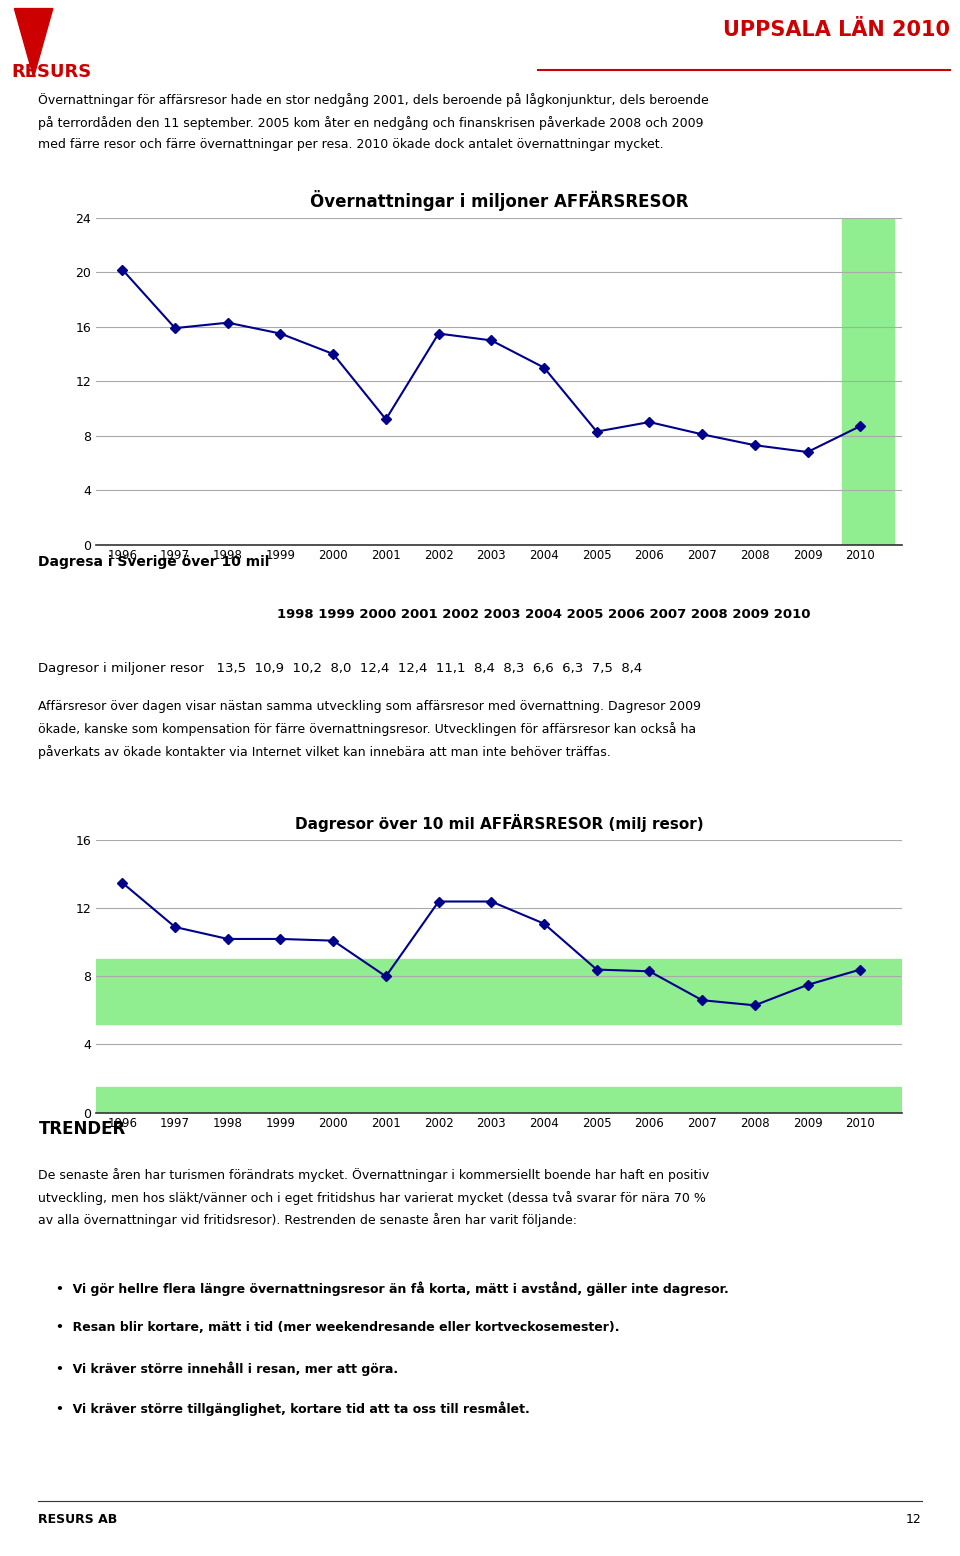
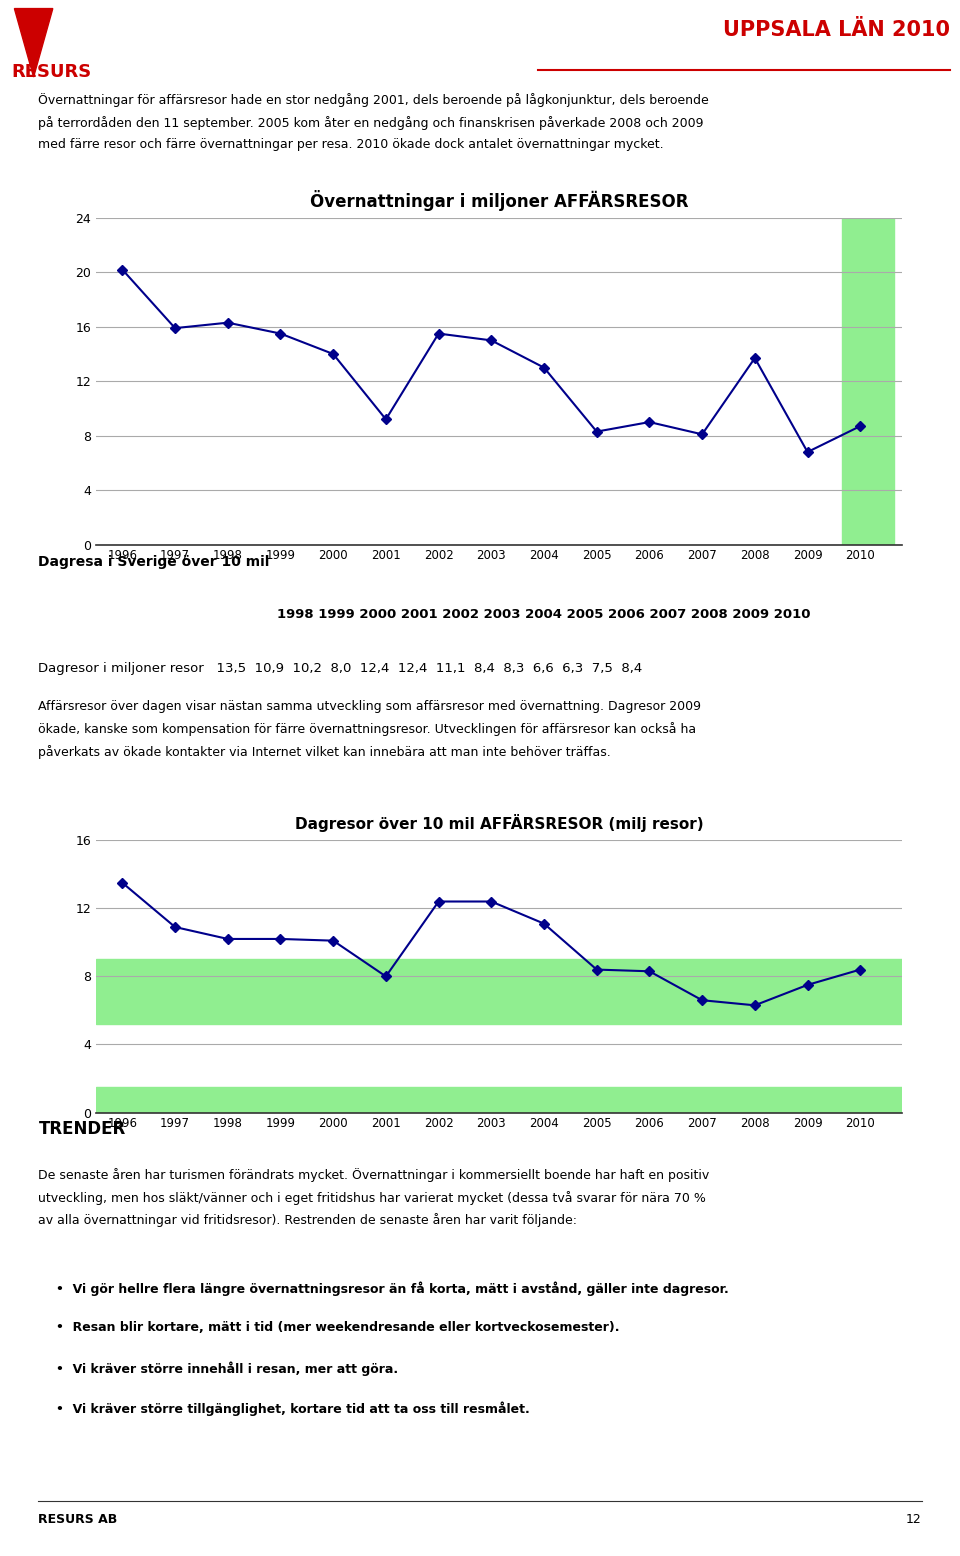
Övernattningar i miljoner AFFÄRSRESOR/2008: 7.3 -> 13.7
